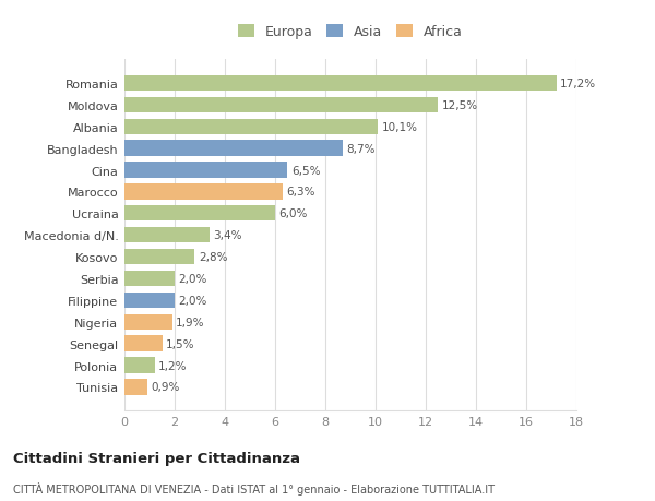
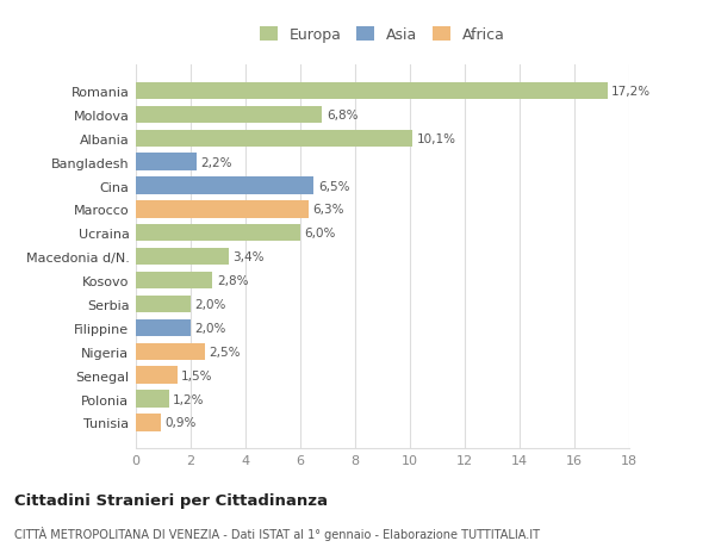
Moldova: 12,5% -> 6,8%
Bangladesh: 8,7% -> 2,2%
Nigeria: 1,9% -> 2,5%
